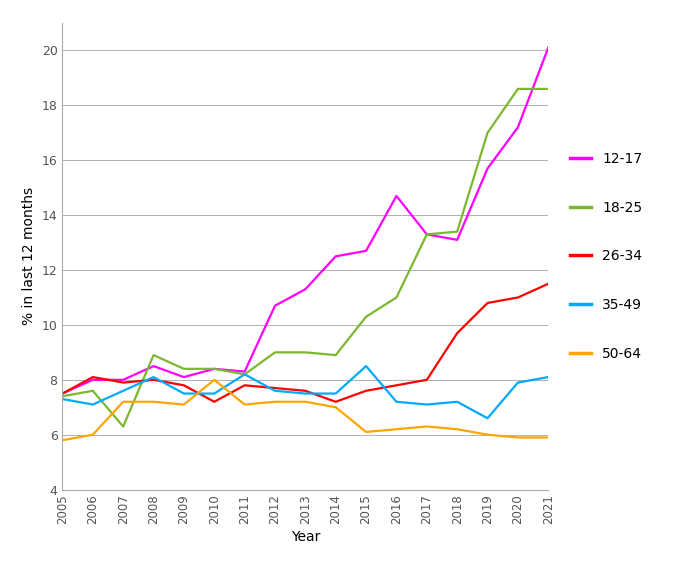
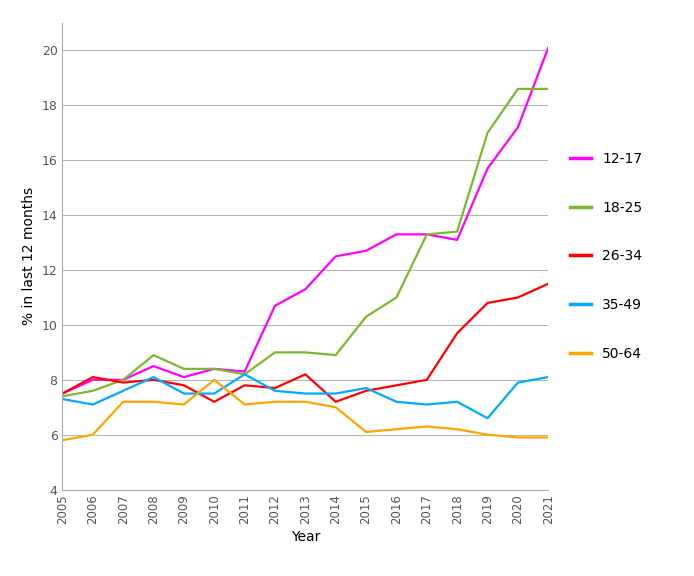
18-25/2007: 6.3 -> 8.0
26-34/2013: 7.6 -> 8.2
35-49/2015: 8.5 -> 7.7
12-17/2016: 14.7 -> 13.3
